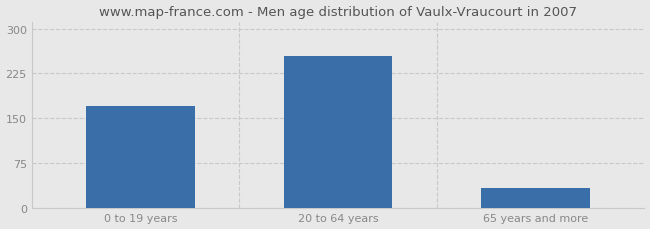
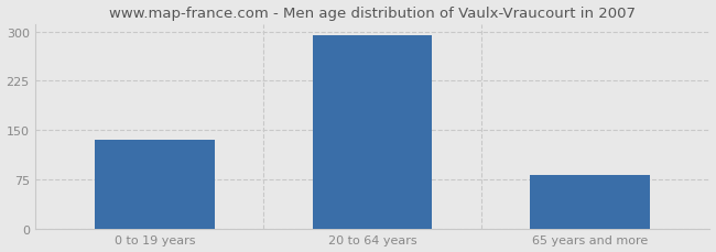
0 to 19 years: 170 -> 135
20 to 64 years: 254 -> 295
65 years and more: 34 -> 82
